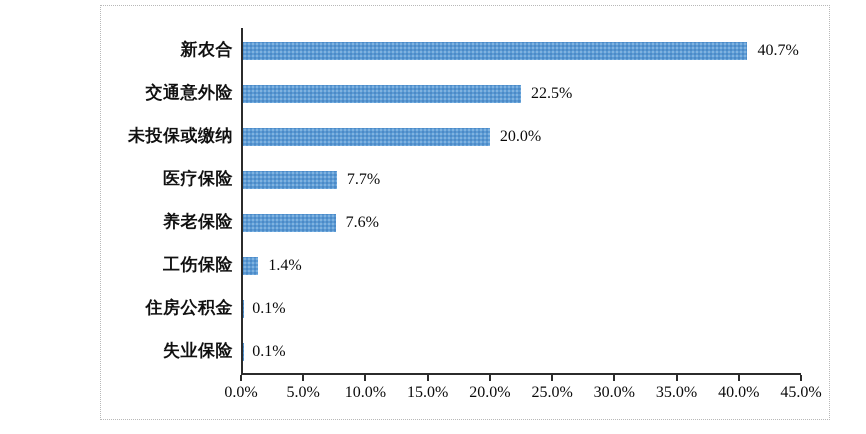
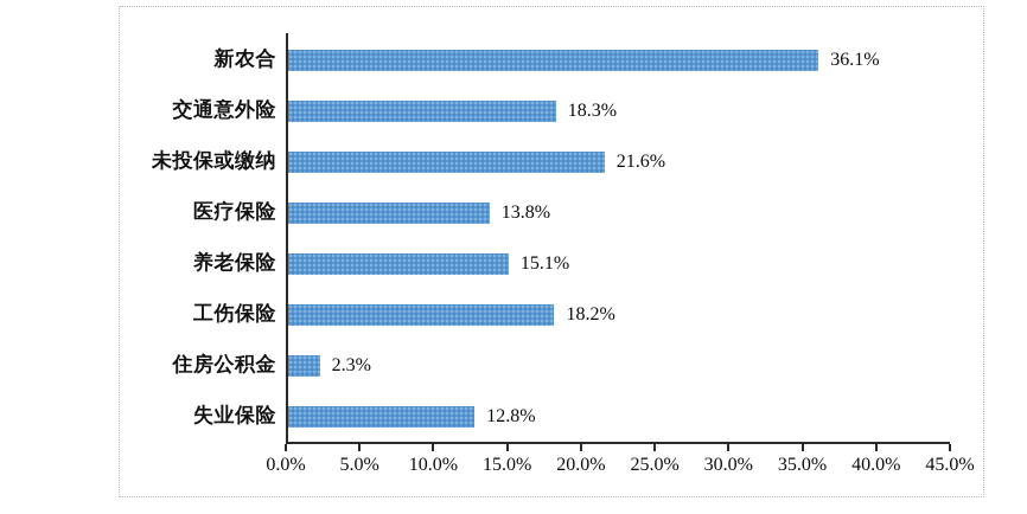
新农合: 40.7% -> 36.1%
交通意外险: 22.5% -> 18.3%
未投保或缴纳: 20.0% -> 21.6%
医疗保险: 7.7% -> 13.8%
养老保险: 7.6% -> 15.1%
工伤保险: 1.4% -> 18.2%
住房公积金: 0.1% -> 2.3%
失业保险: 0.1% -> 12.8%
